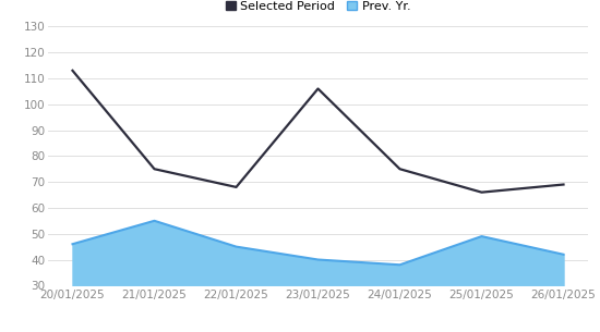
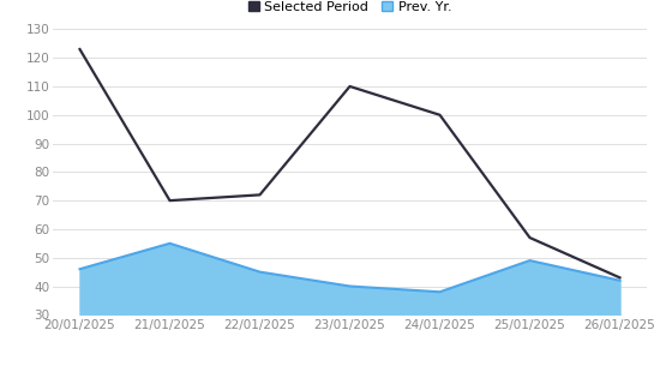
Selected Period/20/01/2025: 113 -> 123
Selected Period/21/01/2025: 75 -> 70
Selected Period/22/01/2025: 68 -> 72
Selected Period/23/01/2025: 106 -> 110
Selected Period/24/01/2025: 75 -> 100
Selected Period/25/01/2025: 66 -> 57
Selected Period/26/01/2025: 69 -> 43
